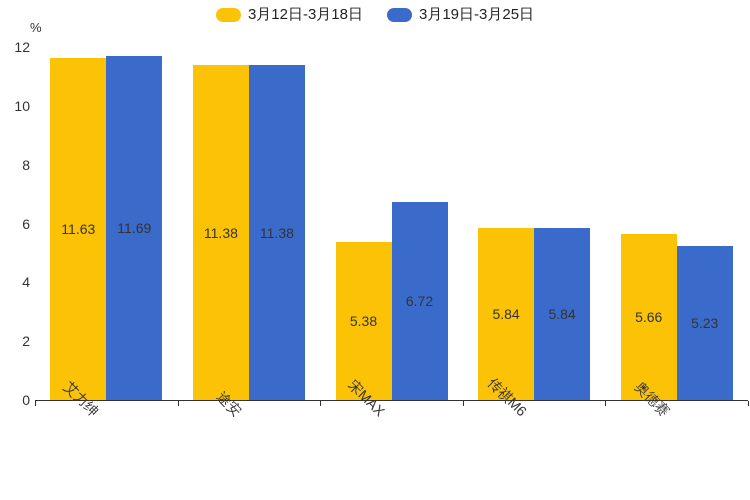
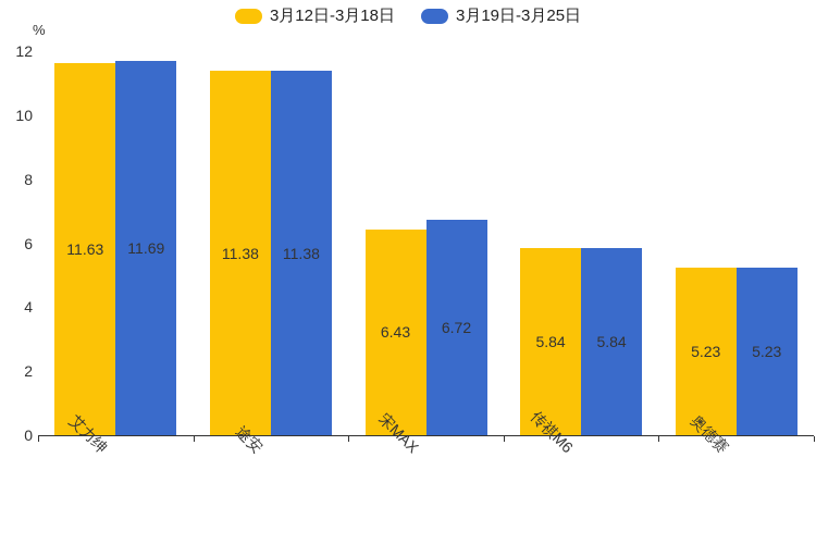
3月12日-3月18日/宋MAX: 5.38 -> 6.43
3月12日-3月18日/奥德赛: 5.66 -> 5.23
